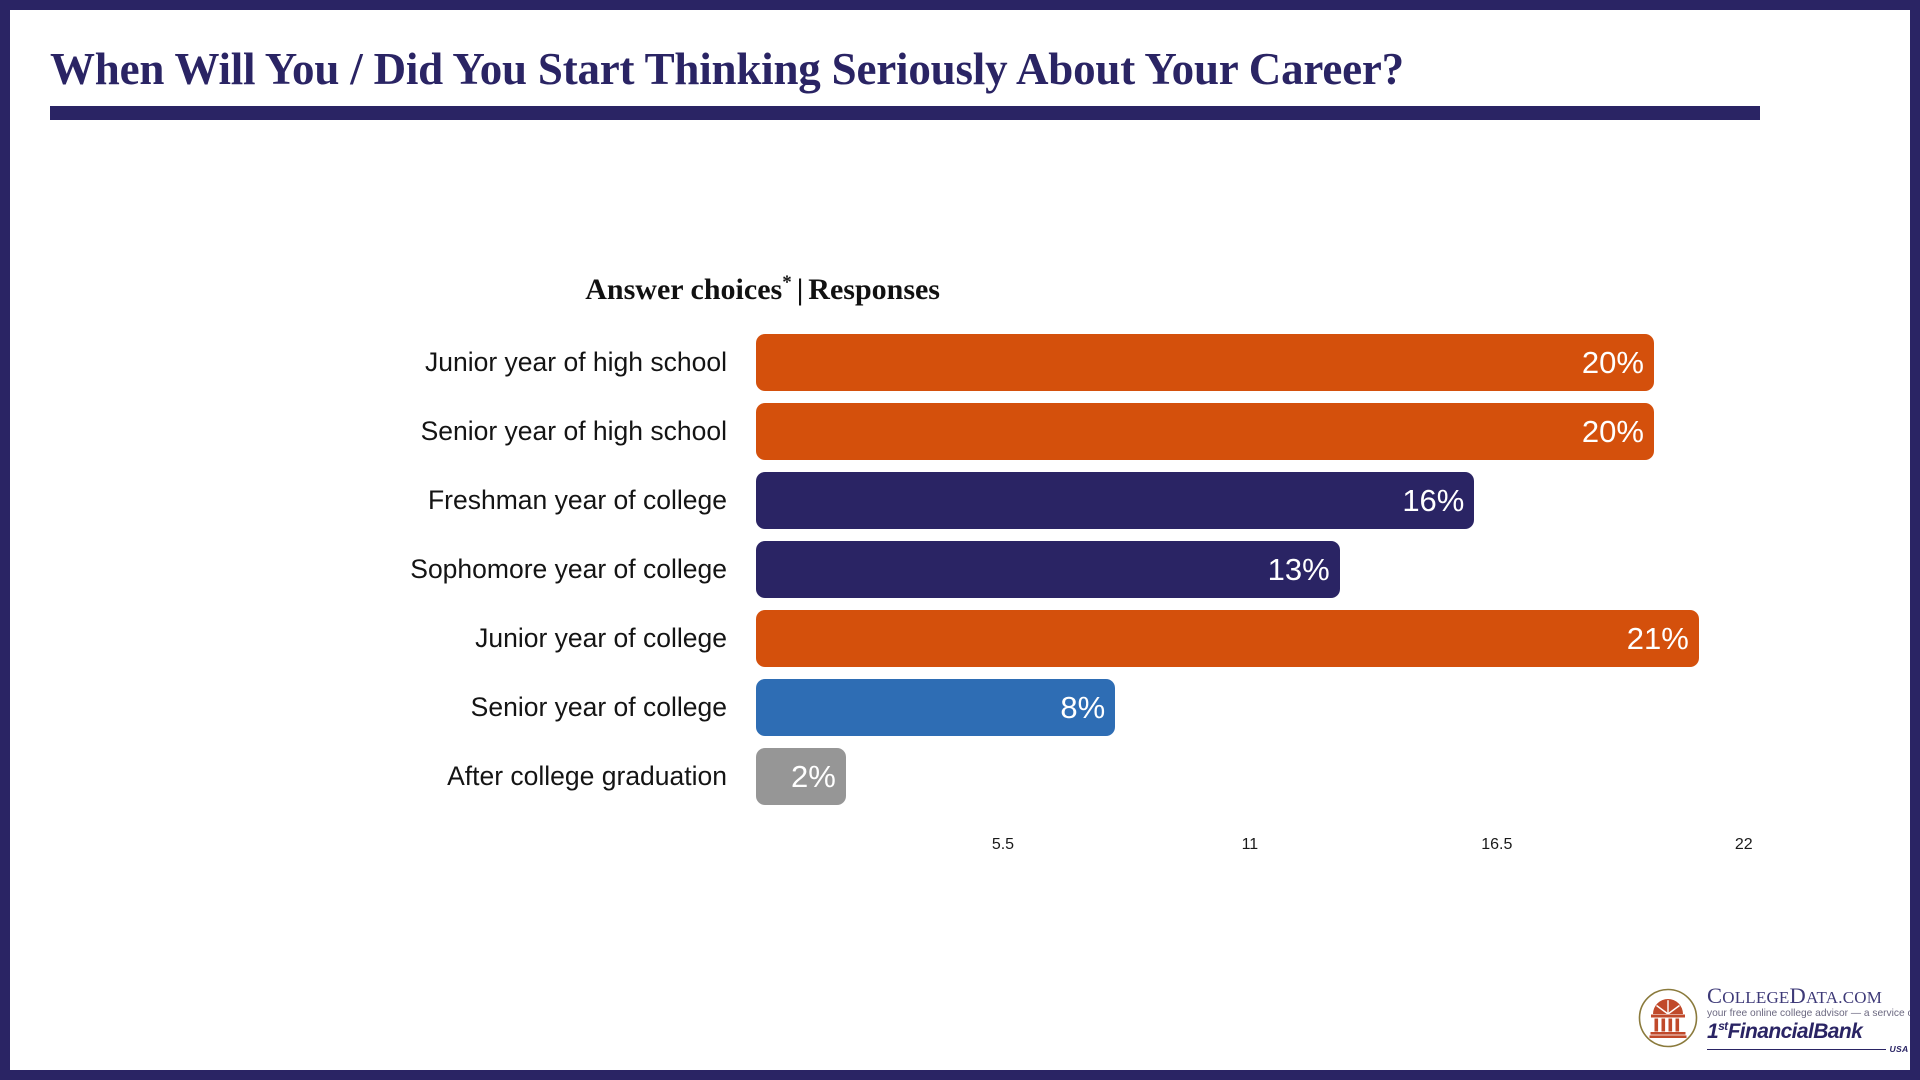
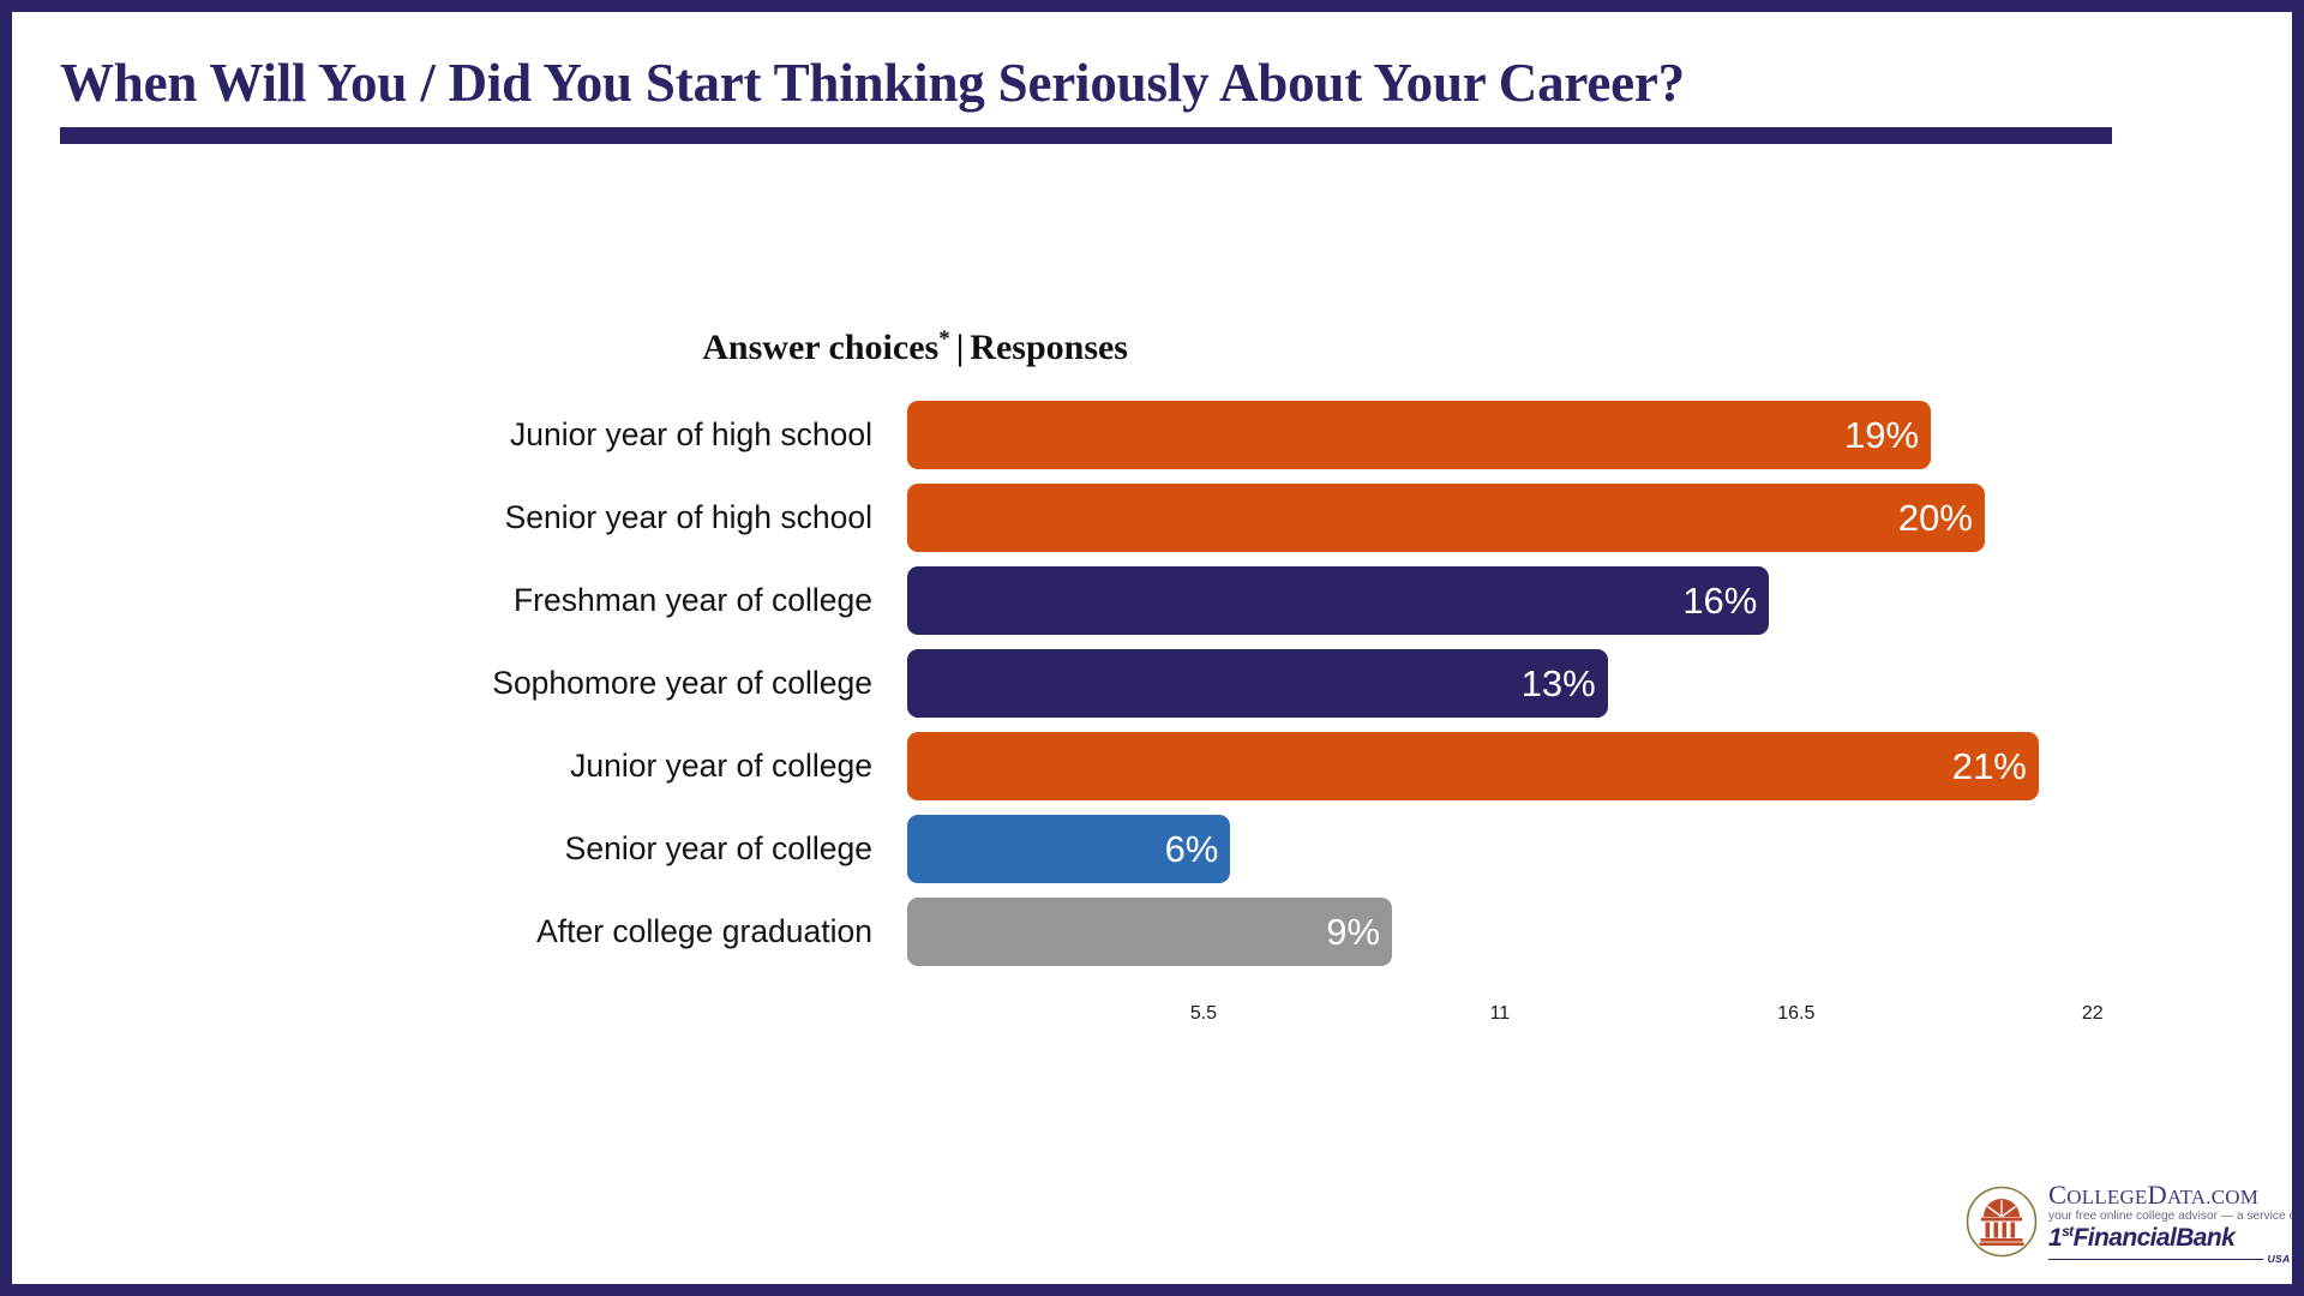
Junior year of high school: 20% -> 19%
Senior year of college: 8% -> 6%
After college graduation: 2% -> 9%
